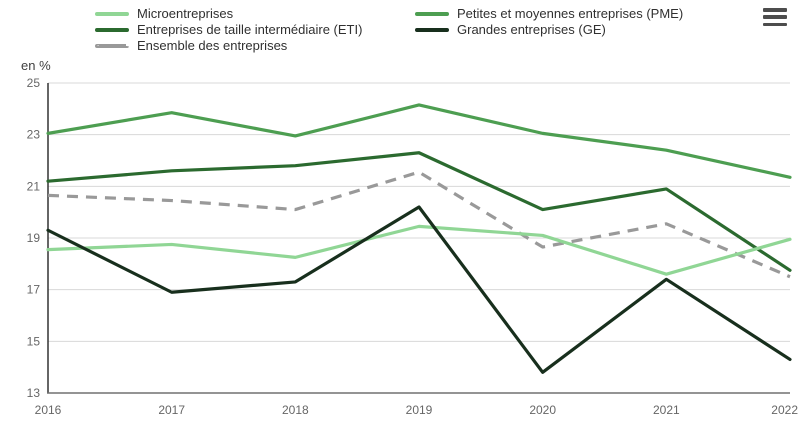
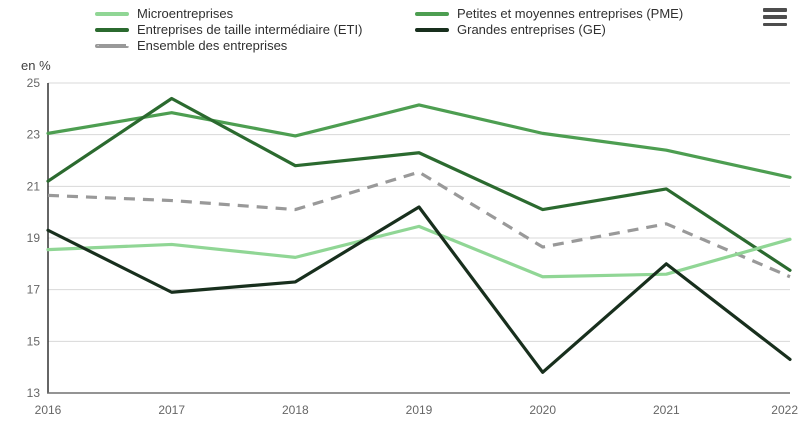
Entreprises de taille intermédiaire (ETI)/2017: 21.6 -> 24.4
Microentreprises/2020: 19.1 -> 17.5
Grandes entreprises (GE)/2021: 17.4 -> 18.0
